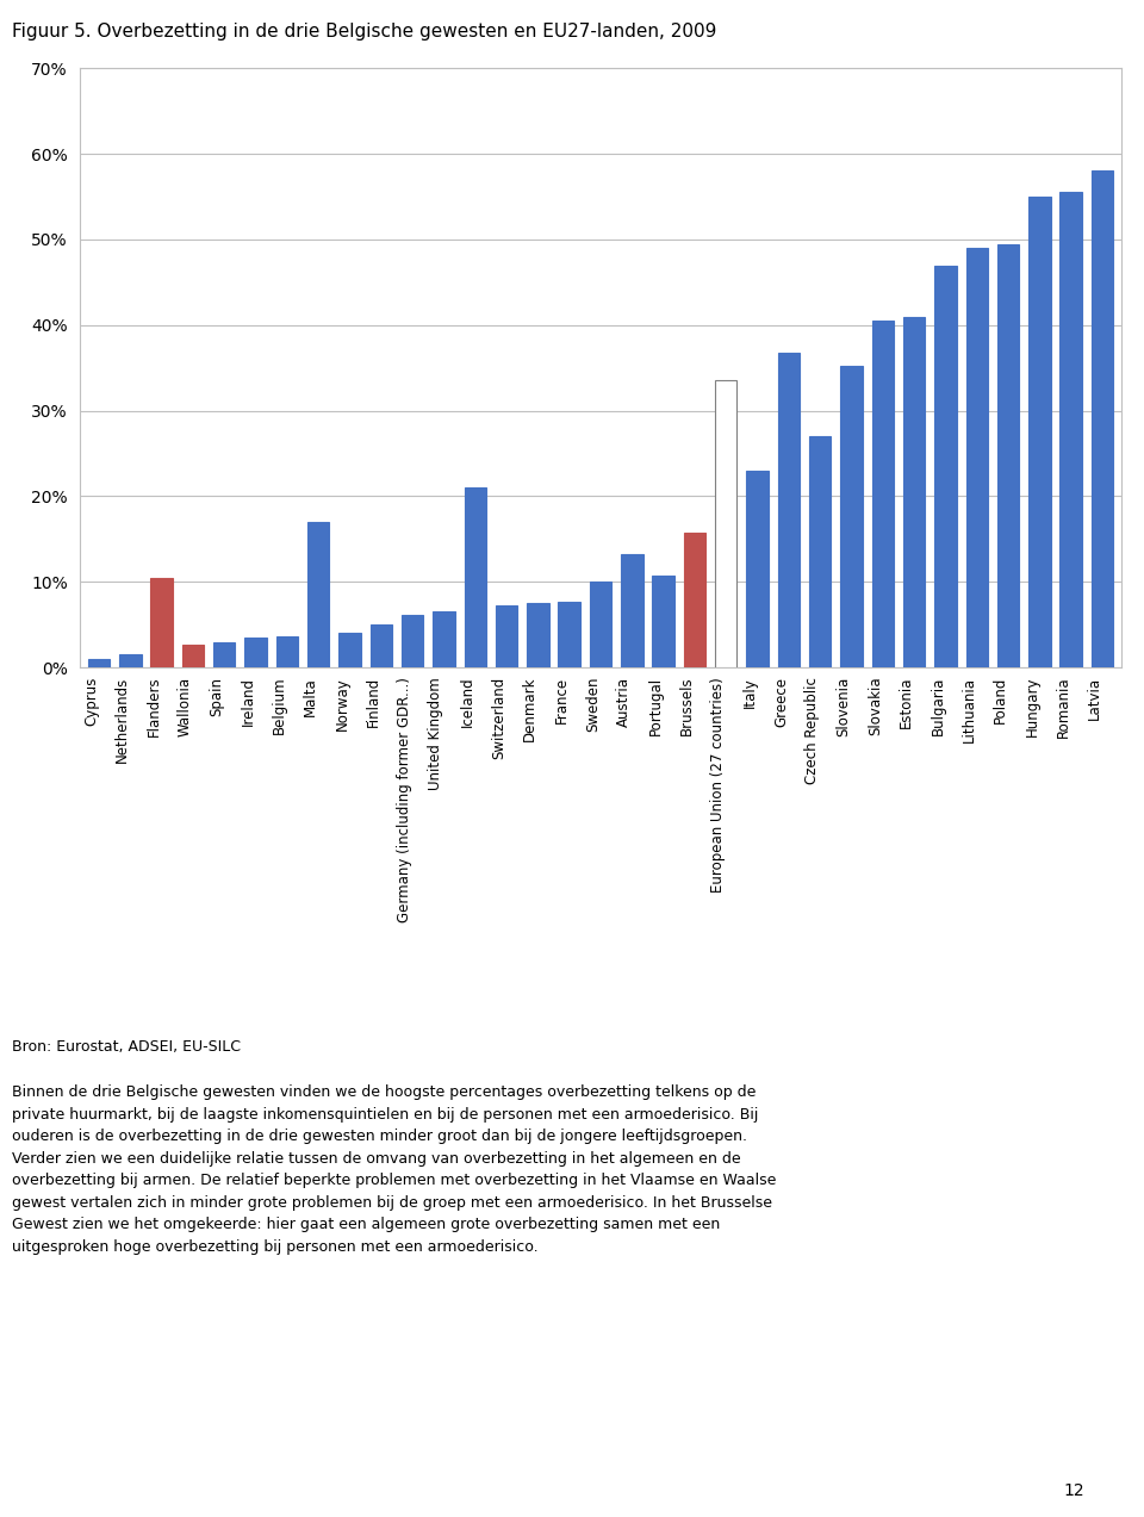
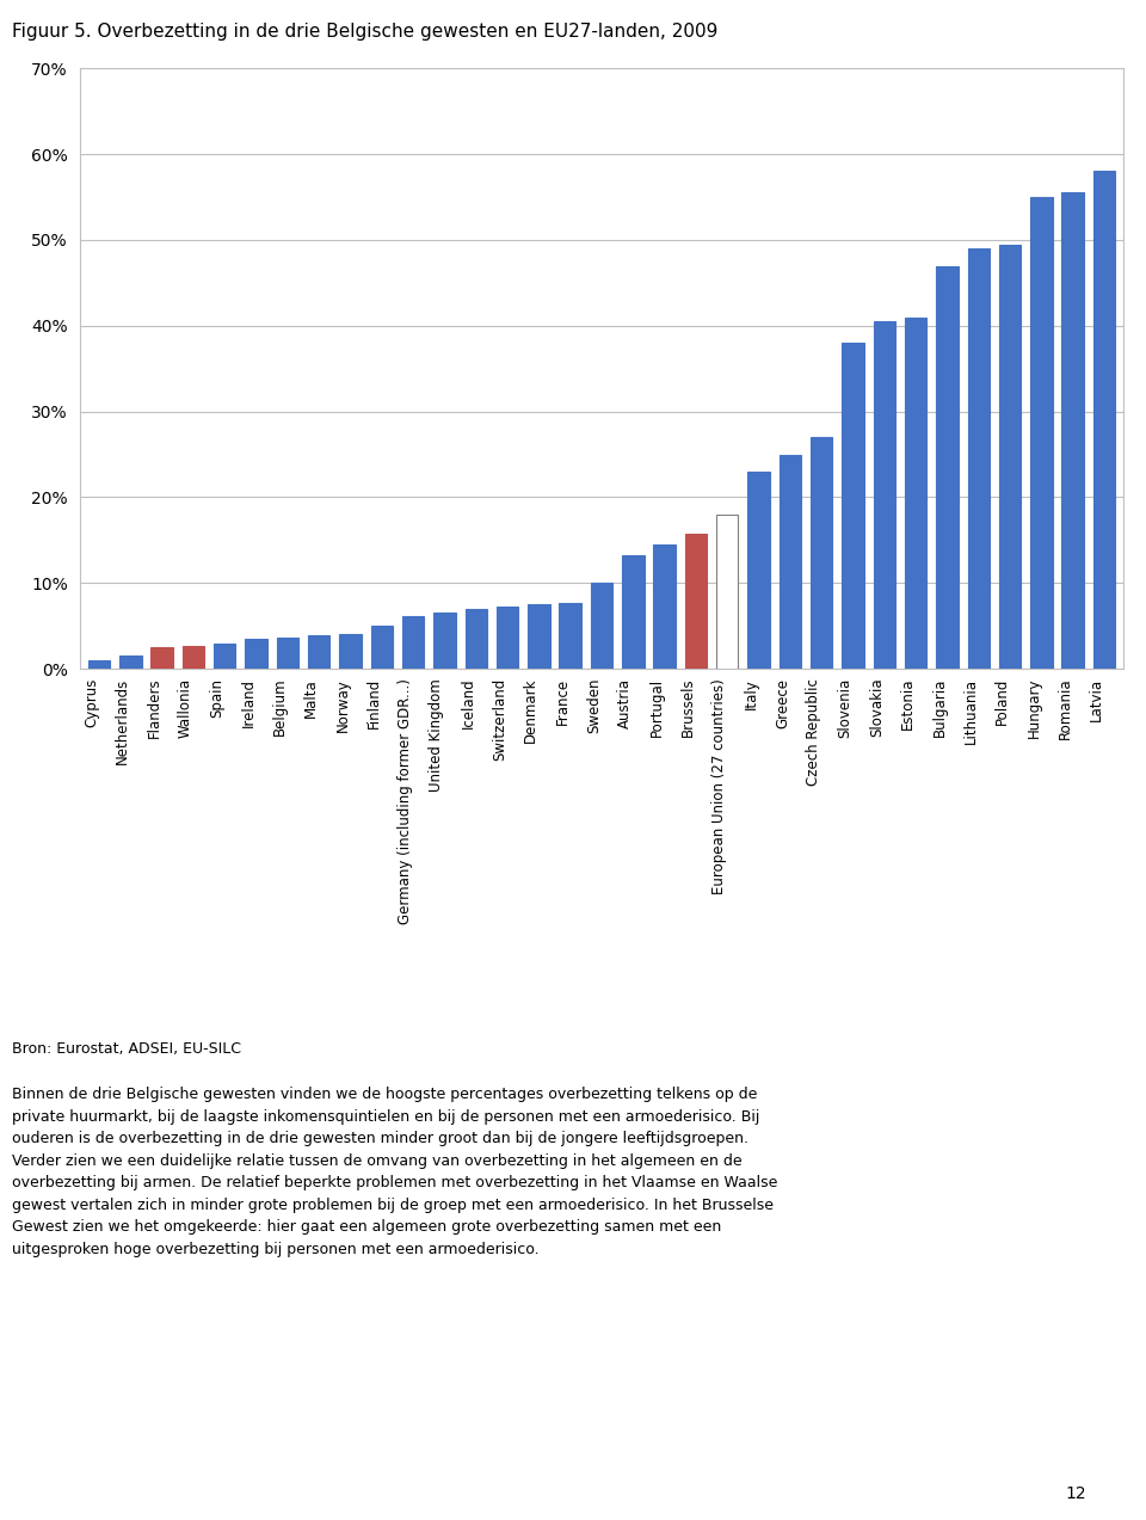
Flanders: 10.4% -> 2.5%
Malta: 17.0% -> 3.9%
Iceland: 21.0% -> 7.0%
Portugal: 10.8% -> 14.5%
European Union (27 countries): 33.6% -> 18.0%
Greece: 36.8% -> 25.0%
Slovenia: 35.2% -> 38.0%
